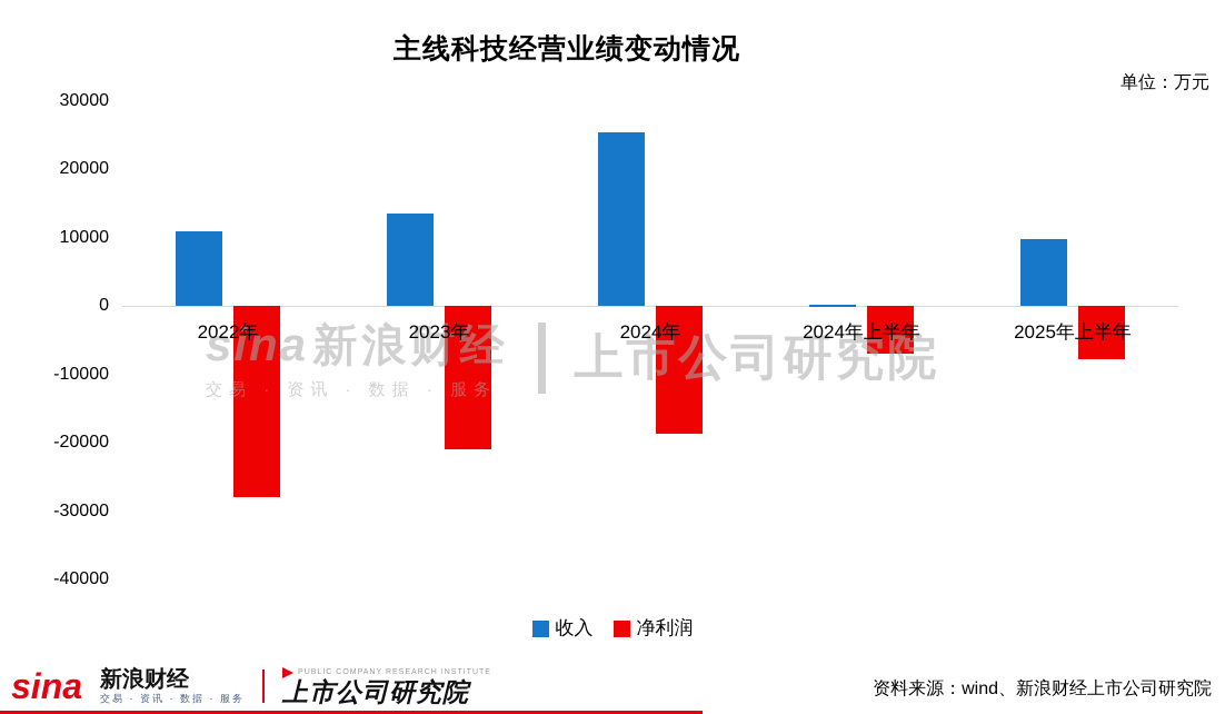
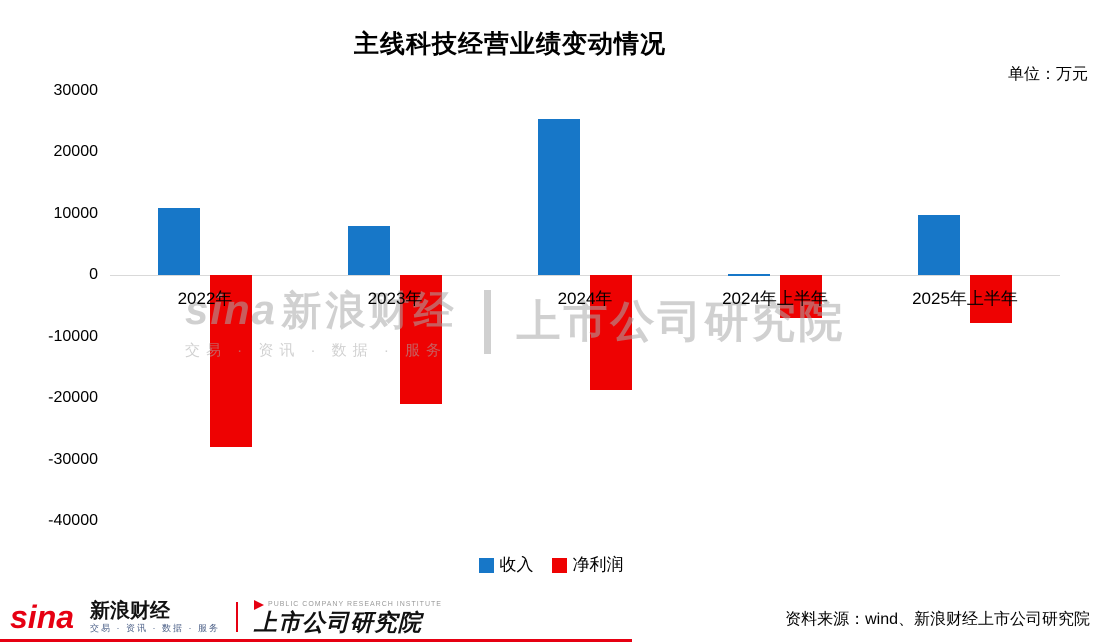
收入/2023年: 14000 -> 8000
